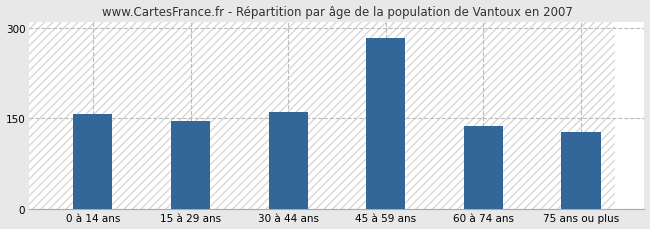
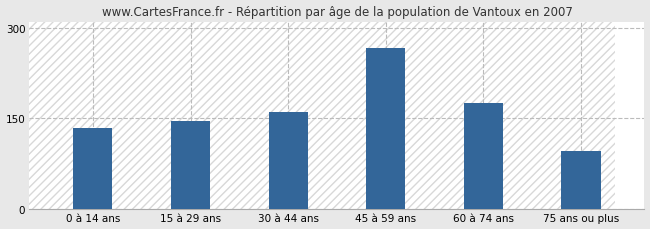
0 à 14 ans: 157 -> 134
45 à 59 ans: 283 -> 266
60 à 74 ans: 138 -> 176
75 ans ou plus: 128 -> 96
